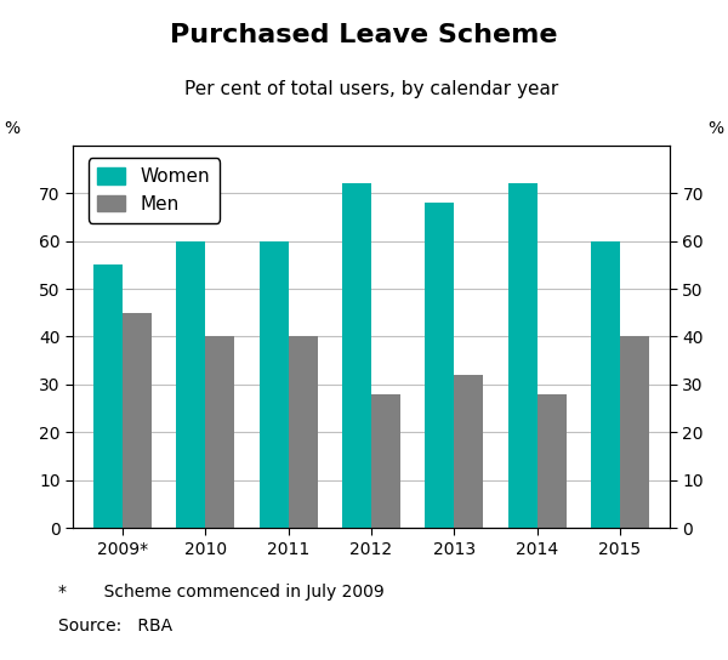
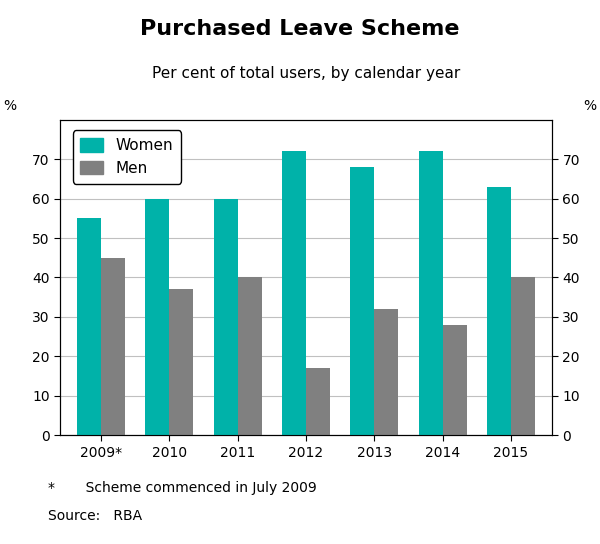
Men/2010: 40 -> 37
Men/2012: 28 -> 17
Women/2015: 60 -> 63
